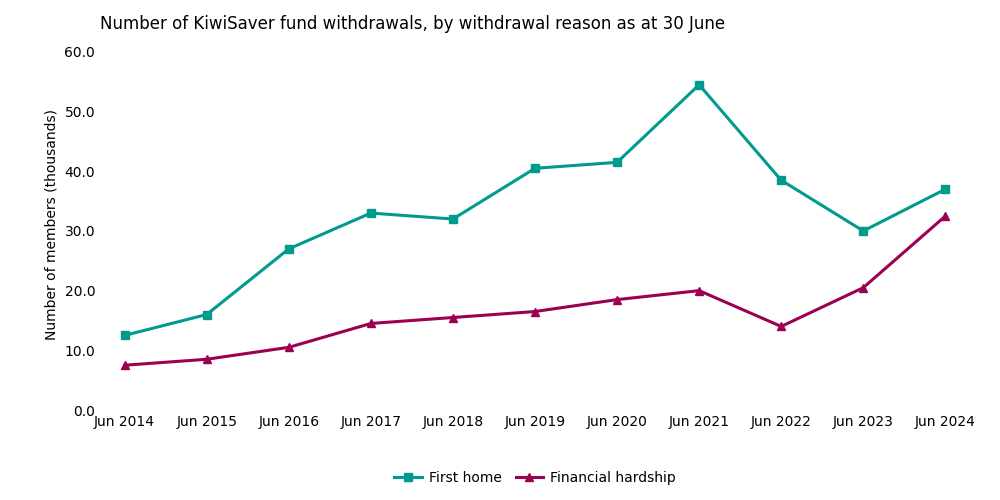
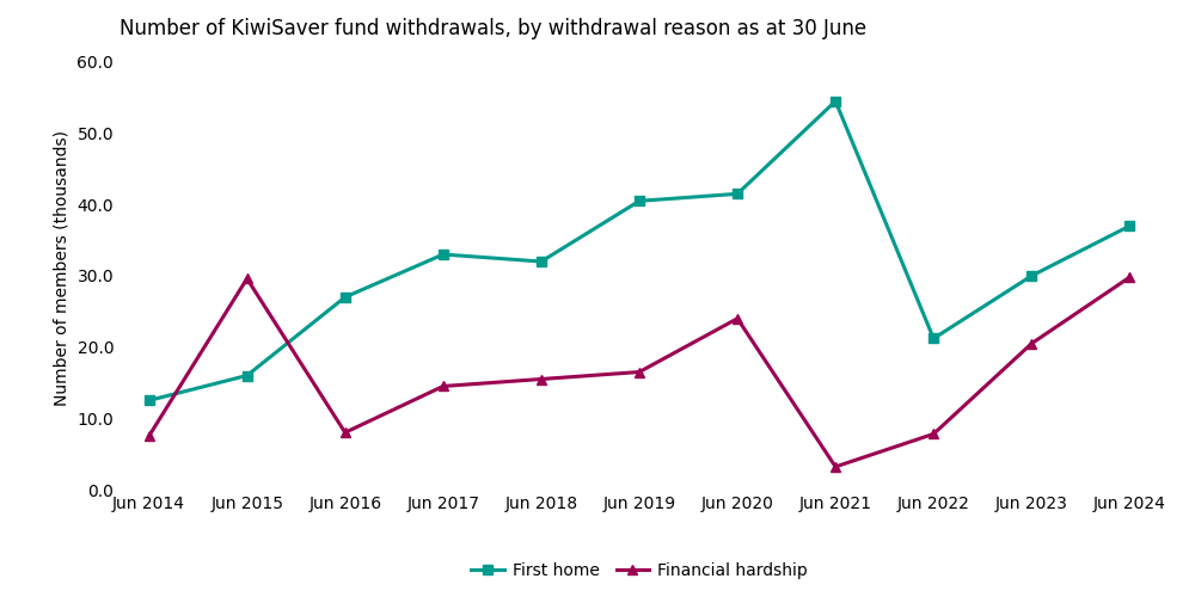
Financial hardship/Jun 2015: 8.5 -> 29.6
Financial hardship/Jun 2016: 10.5 -> 8.0
Financial hardship/Jun 2020: 18.5 -> 24.0
Financial hardship/Jun 2021: 20.0 -> 3.2
First home/Jun 2022: 38.5 -> 21.2
Financial hardship/Jun 2022: 14.0 -> 7.8
Financial hardship/Jun 2024: 32.5 -> 29.8
